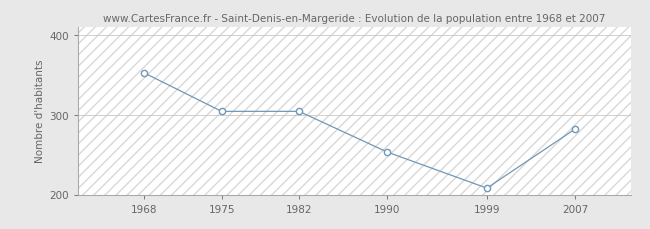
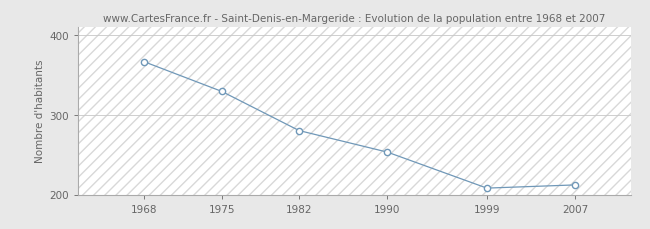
1968: 352 -> 366
1975: 304 -> 329
1982: 304 -> 280
2007: 282 -> 212
